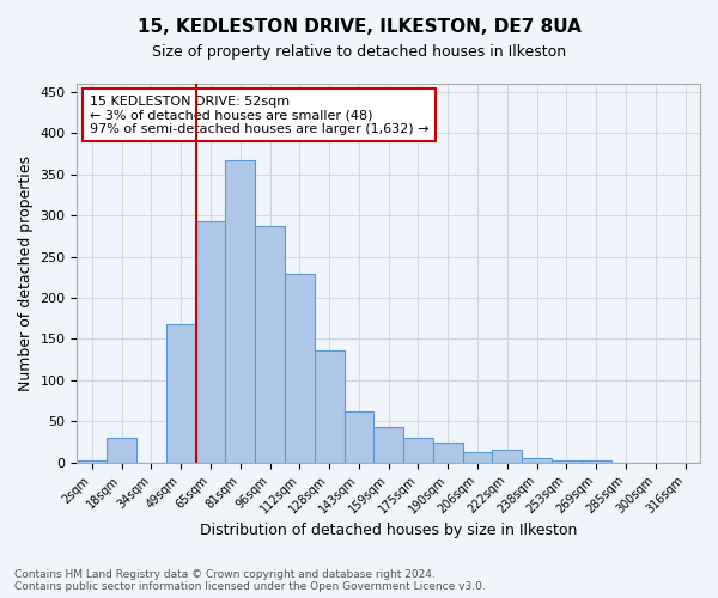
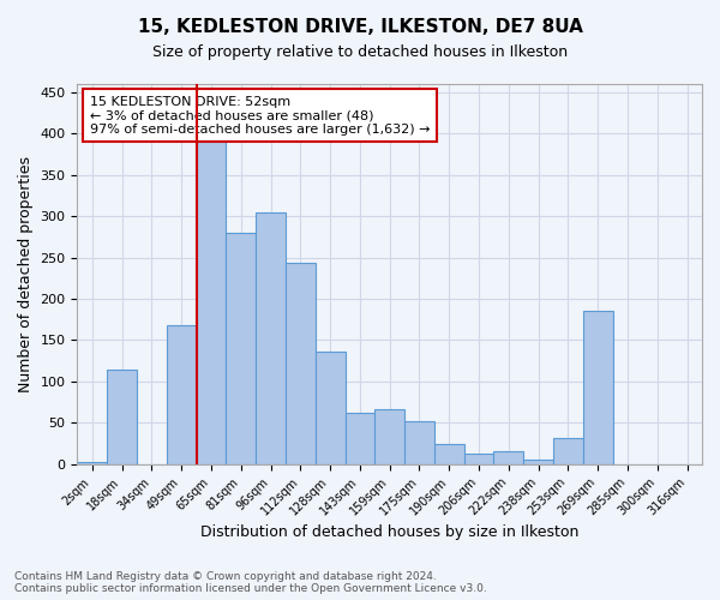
18sqm: 30 -> 114
65sqm: 293 -> 394
81sqm: 367 -> 280
96sqm: 287 -> 304
112sqm: 229 -> 244
159sqm: 43 -> 66
175sqm: 30 -> 52
253sqm: 2 -> 32
269sqm: 2 -> 186
